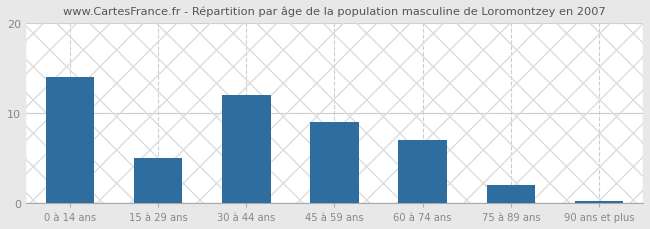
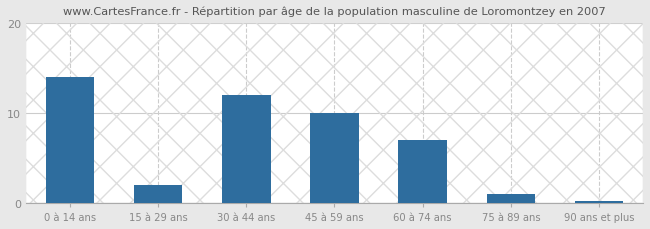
15 à 29 ans: 5.0 -> 2.0
45 à 59 ans: 9.0 -> 10.0
75 à 89 ans: 2.0 -> 1.0
